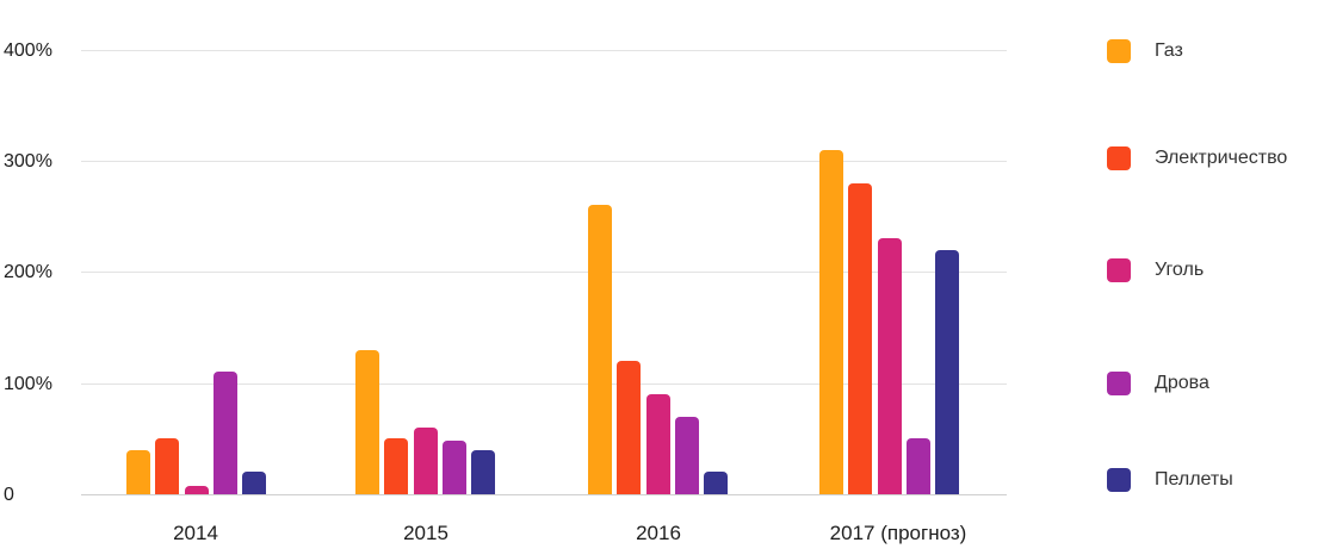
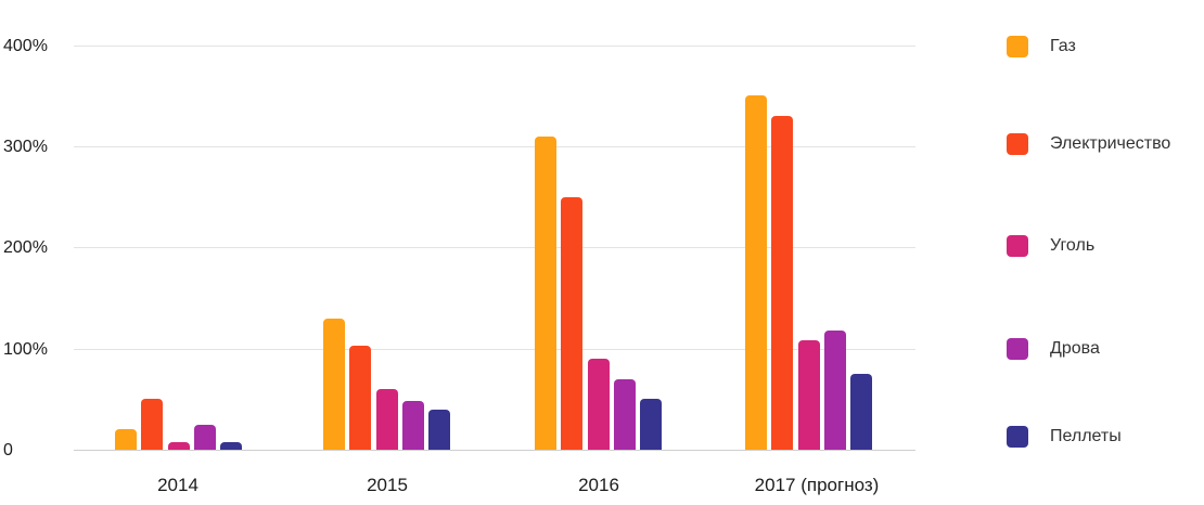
Газ/2014: 40% -> 20%
Дрова/2014: 110% -> 20%
Пеллеты/2014: 20% -> 10%
Электричество/2015: 50% -> 100%
Газ/2016: 260% -> 310%
Электричество/2016: 120% -> 250%
Пеллеты/2016: 20% -> 50%
Газ/2017 (прогноз): 310% -> 350%
Электричество/2017 (прогноз): 280% -> 330%
Уголь/2017 (прогноз): 230% -> 110%
Дрова/2017 (прогноз): 50% -> 120%
Пеллеты/2017 (прогноз): 220% -> 80%
